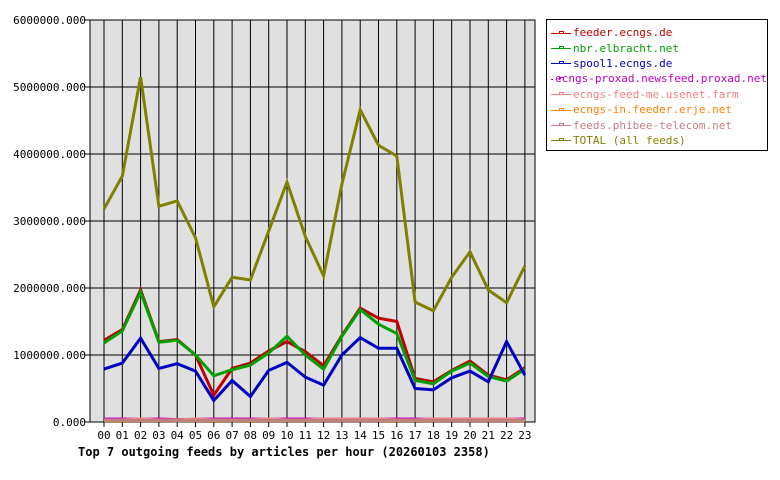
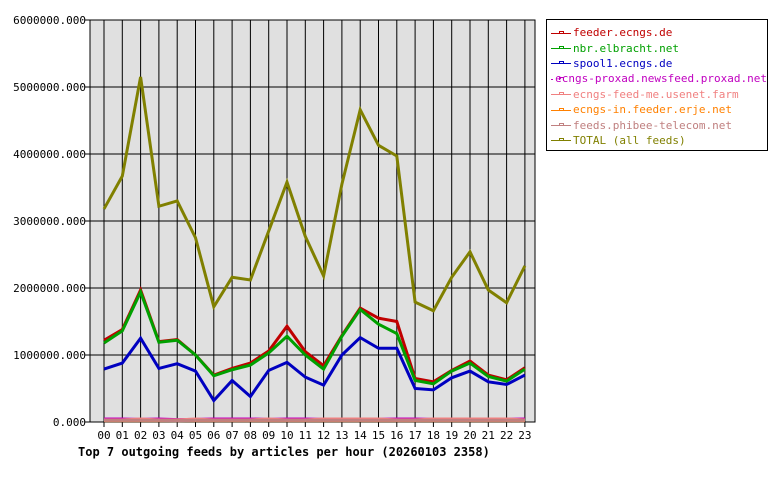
feeder.ecngs.de/06: 400000 -> 700000
feeder.ecngs.de/10: 1200000 -> 1400000
spool1.ecngs.de/22: 1200000 -> 600000
